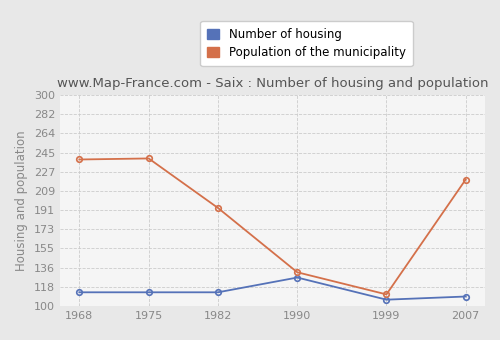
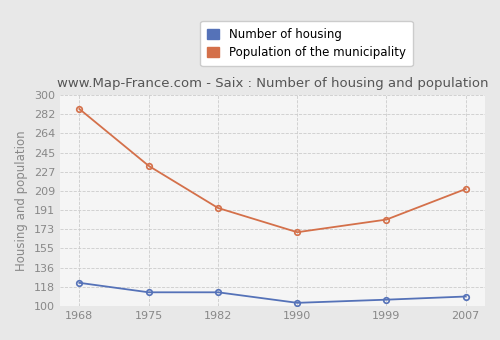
Number of housing/1968: 113 -> 122
Population of the municipality/1968: 239 -> 287
Population of the municipality/1975: 240 -> 233
Number of housing/1990: 127 -> 103
Population of the municipality/1990: 132 -> 170
Population of the municipality/1999: 111 -> 182
Population of the municipality/2007: 220 -> 211
